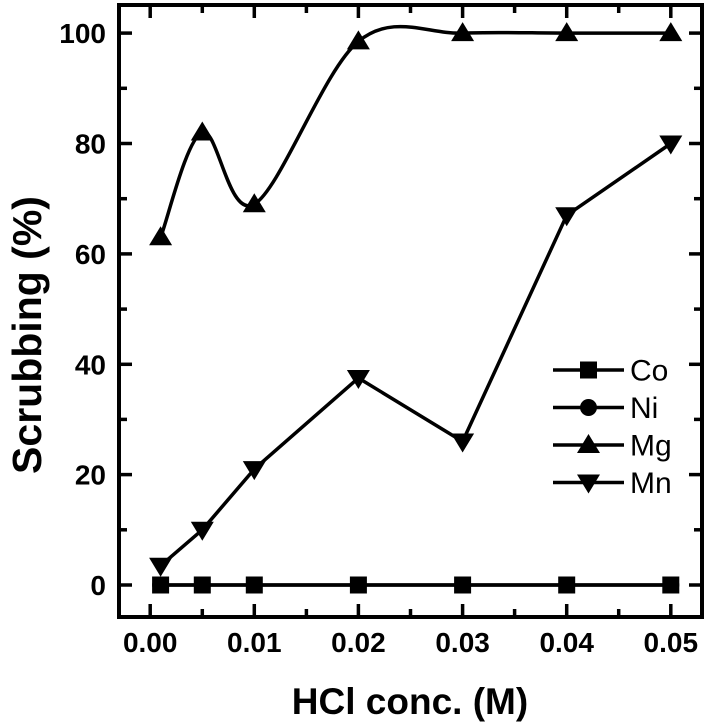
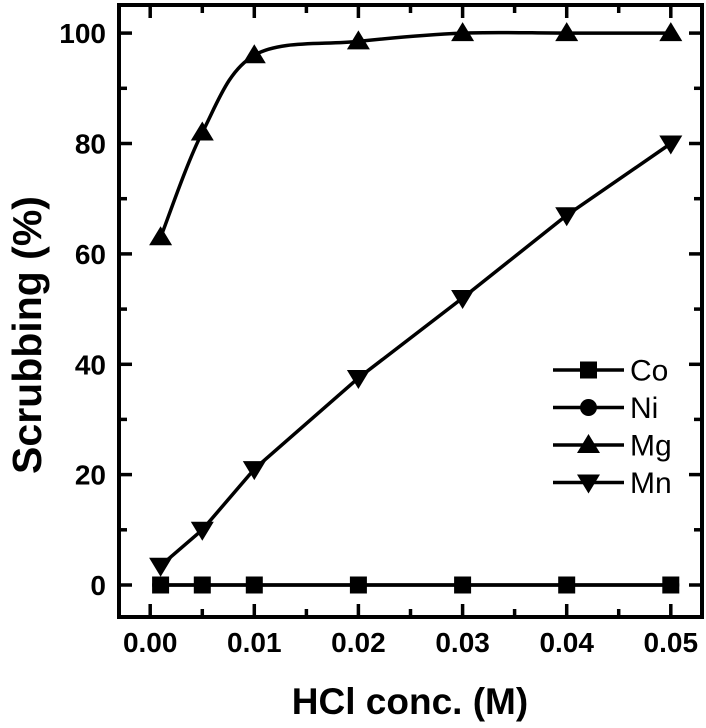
Mg/0.01: 69 -> 96
Mn/0.03: 26 -> 52
